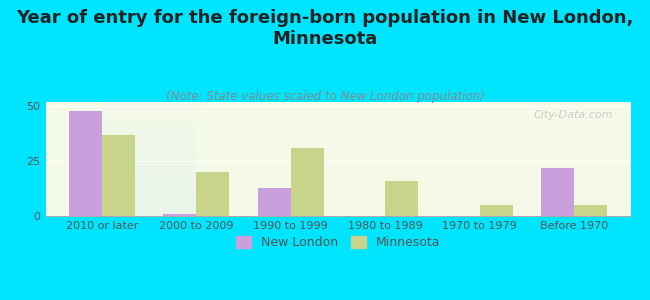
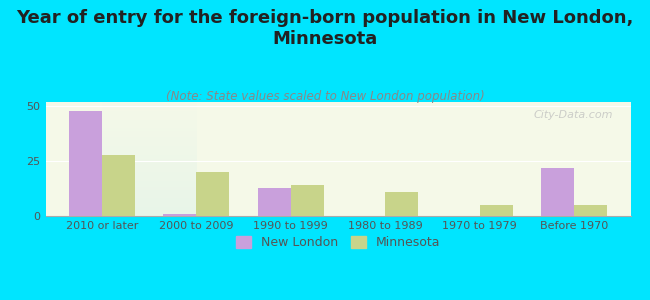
Minnesota/2010 or later: 37 -> 28
Minnesota/1990 to 1999: 31 -> 14
Minnesota/1980 to 1989: 16 -> 11
